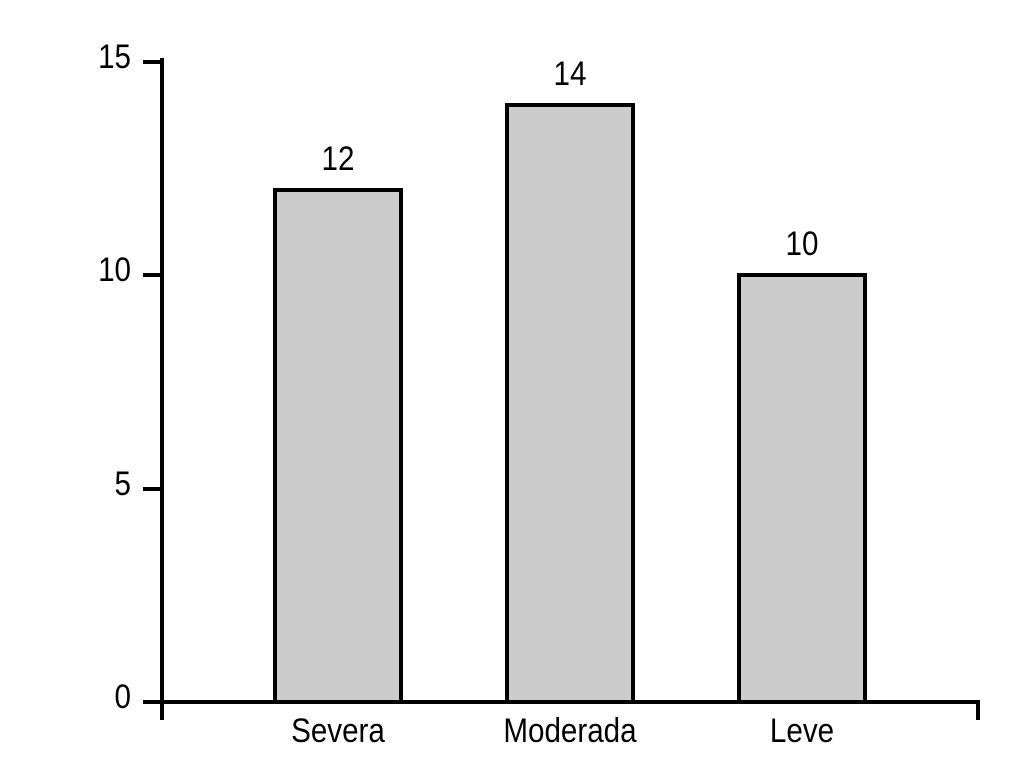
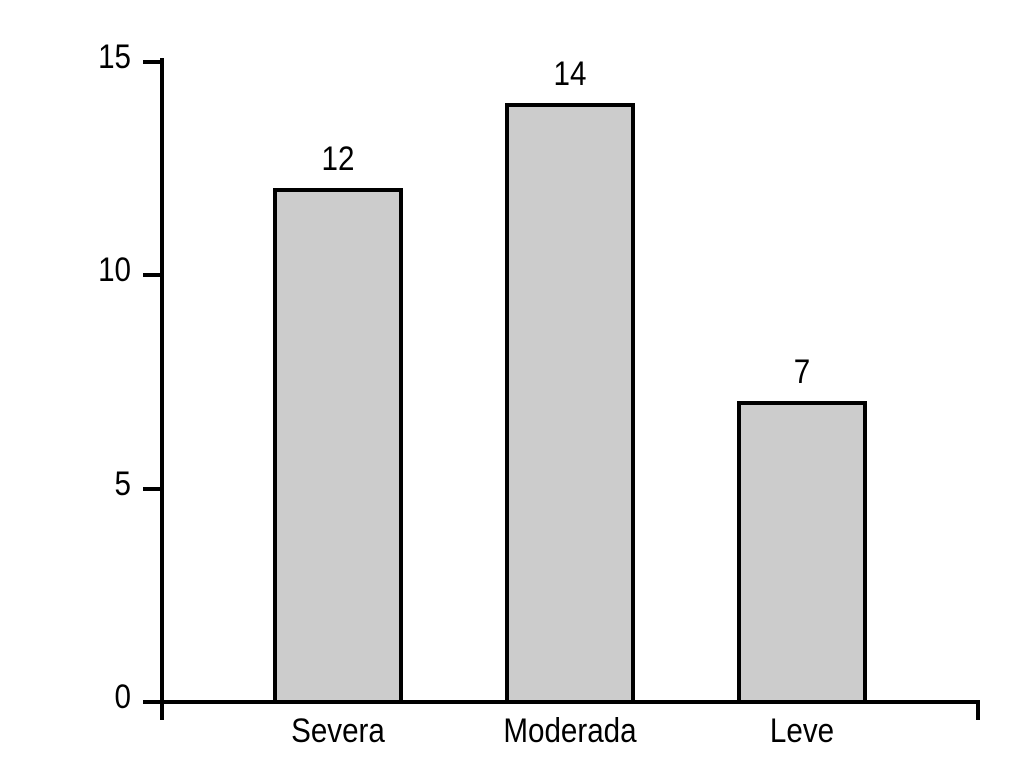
Leve: 10 -> 7
